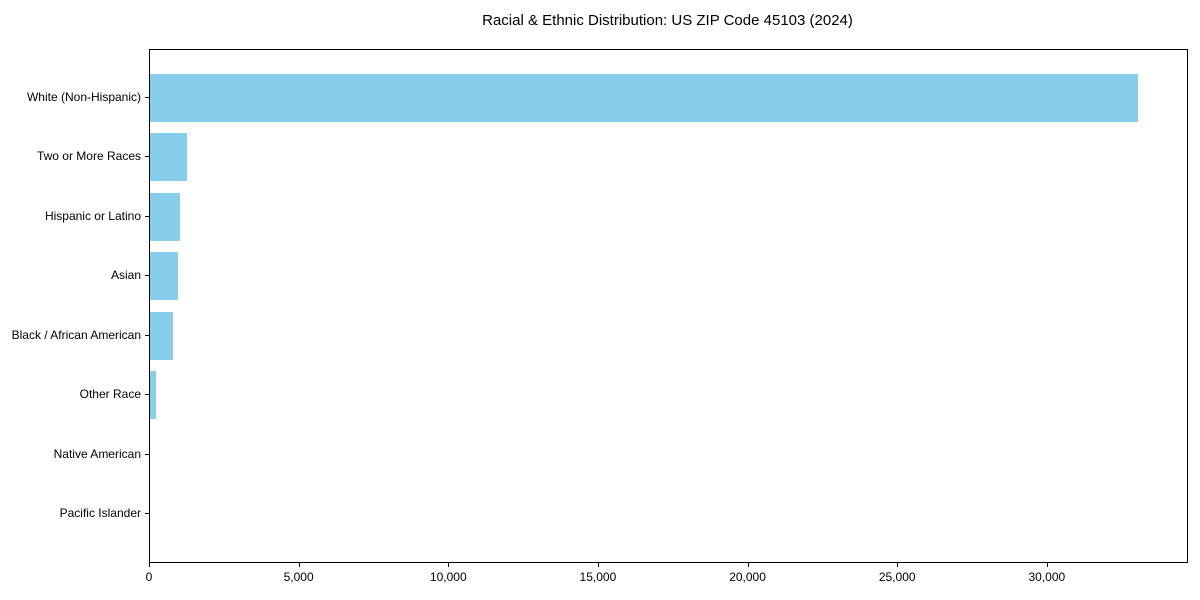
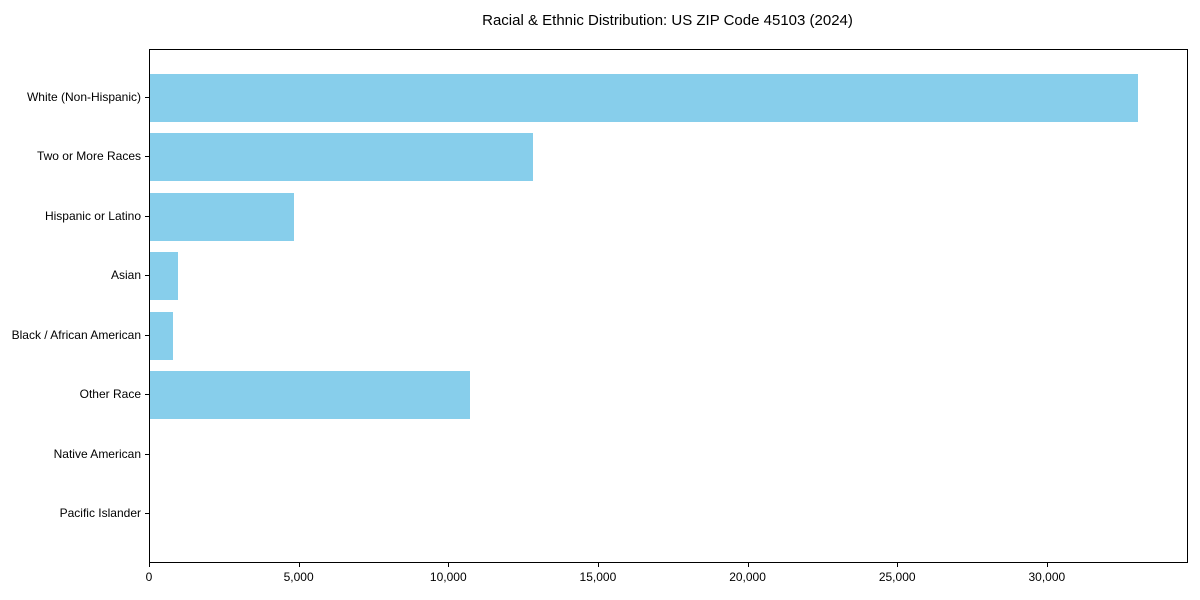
Two or More Races: 1200 -> 12800
Hispanic or Latino: 1000 -> 4800
Other Race: 200 -> 10700
